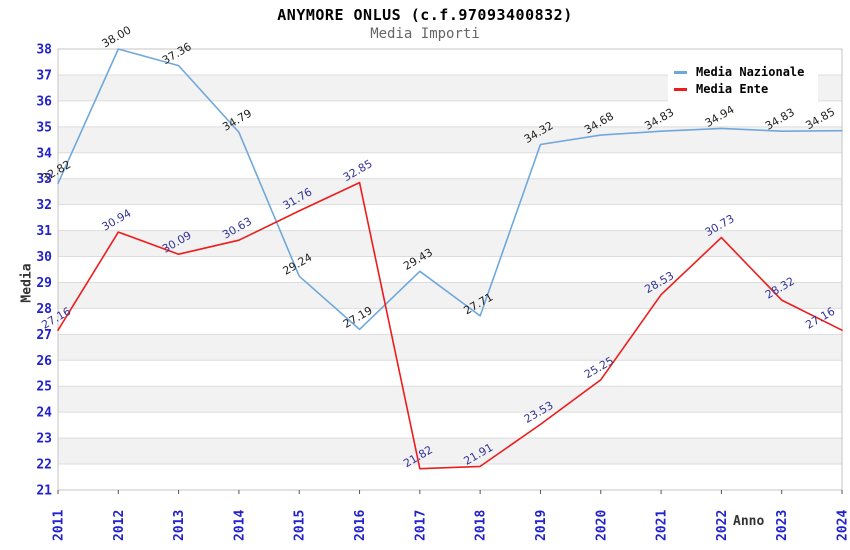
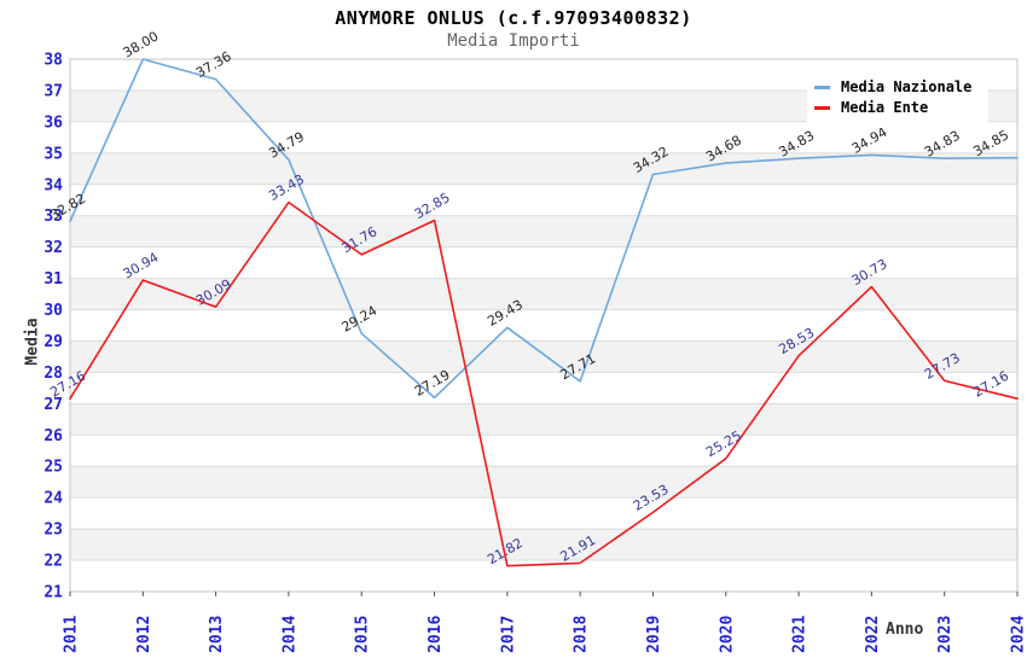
Media Ente/2014: 30.63 -> 33.43
Media Ente/2023: 28.32 -> 27.73
